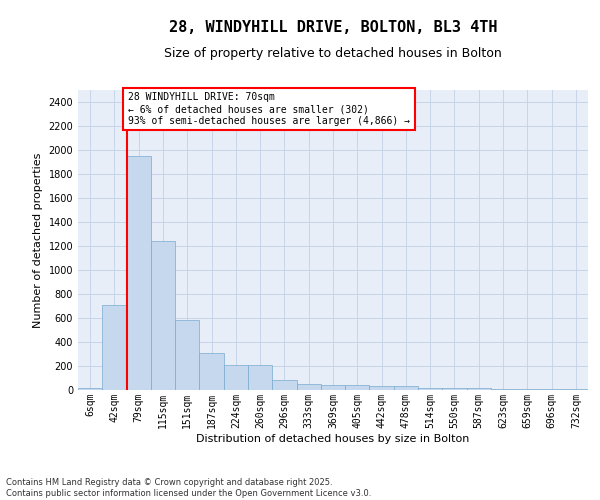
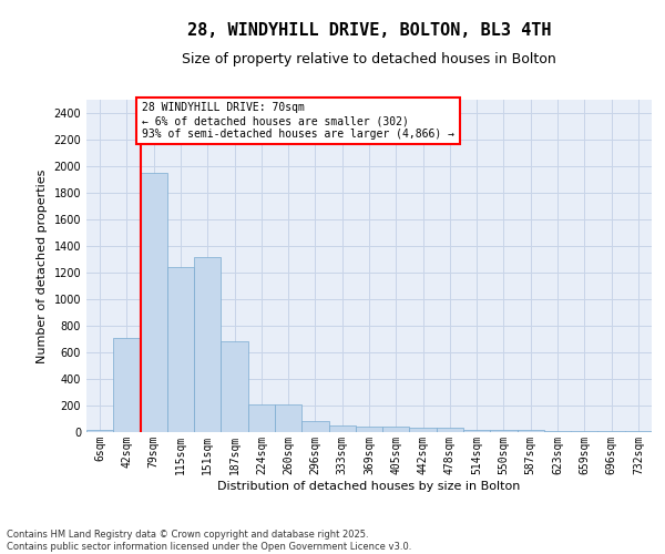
151sqm: 580 -> 1320
187sqm: 300 -> 680
